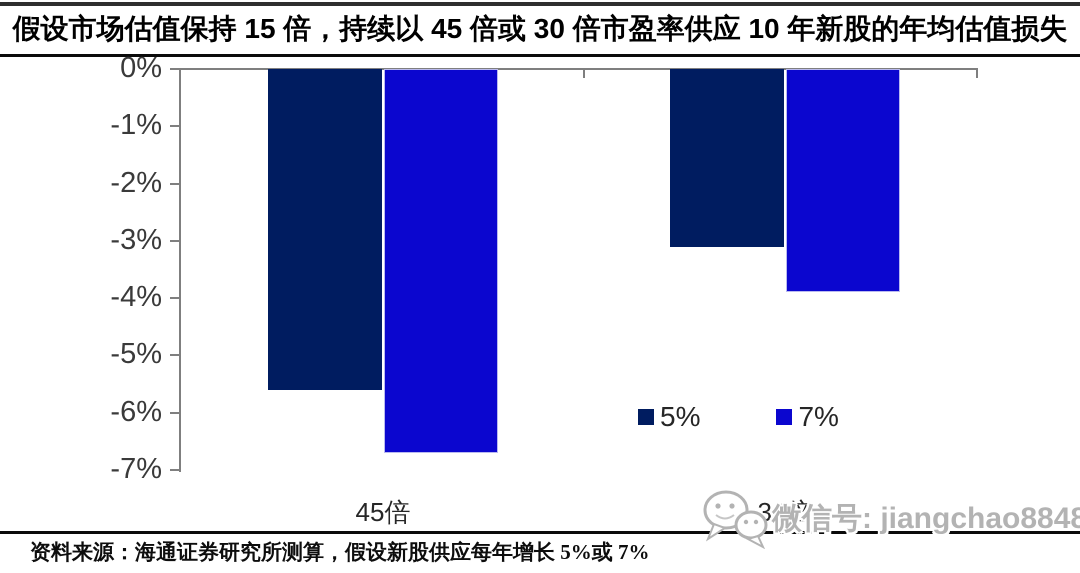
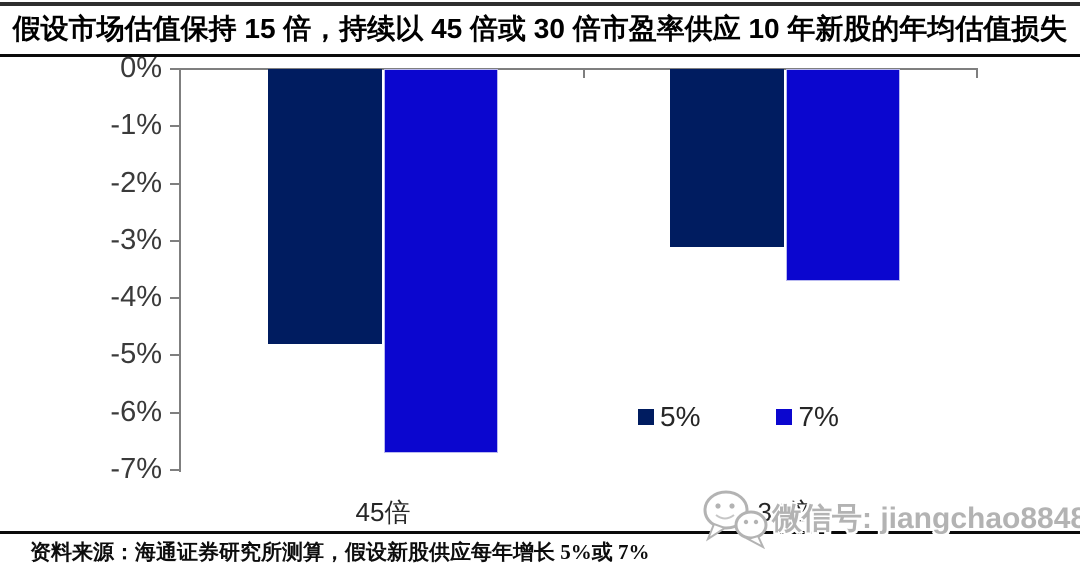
5%/45倍: -5.6% -> -4.8%
7%/30倍: -3.9% -> -3.7%
